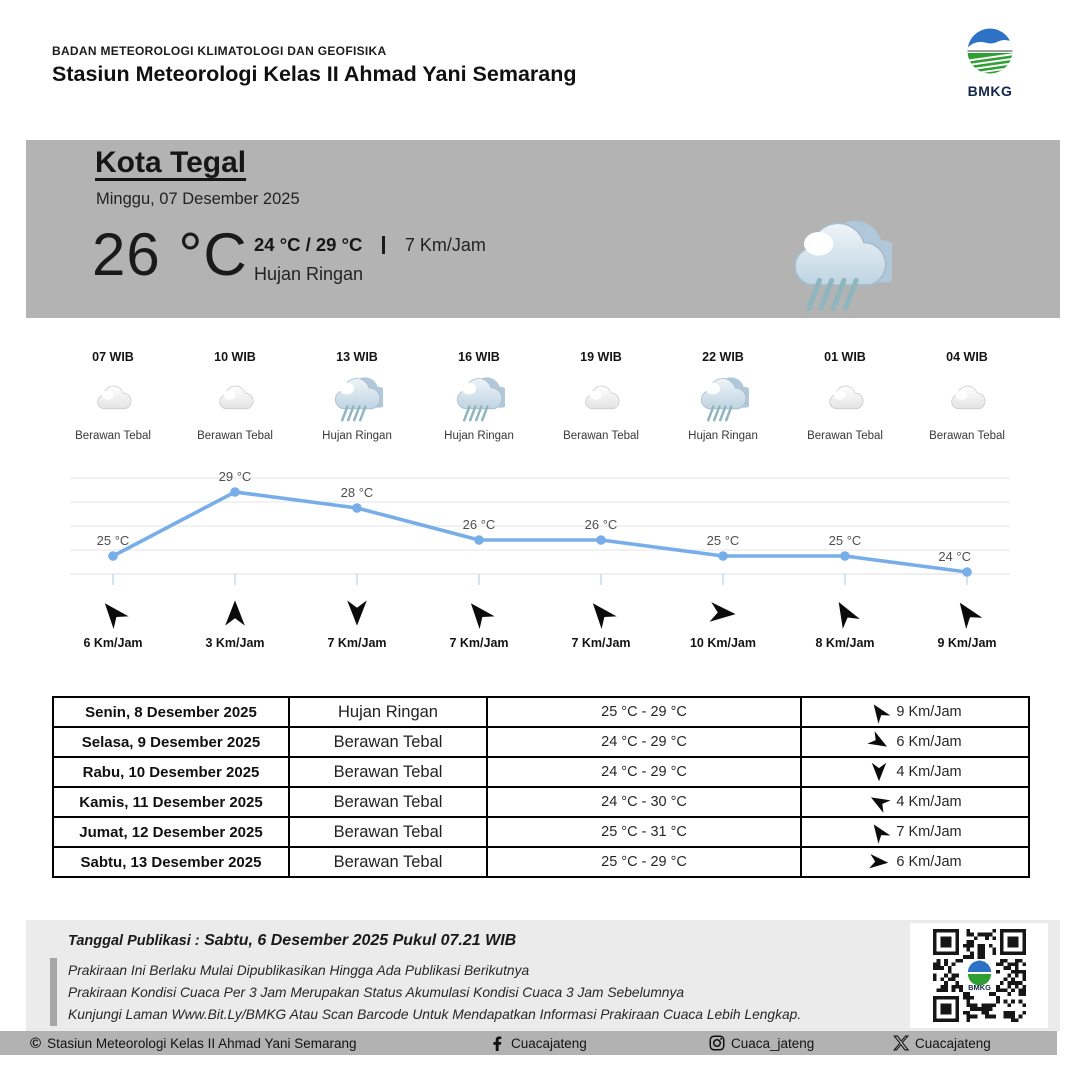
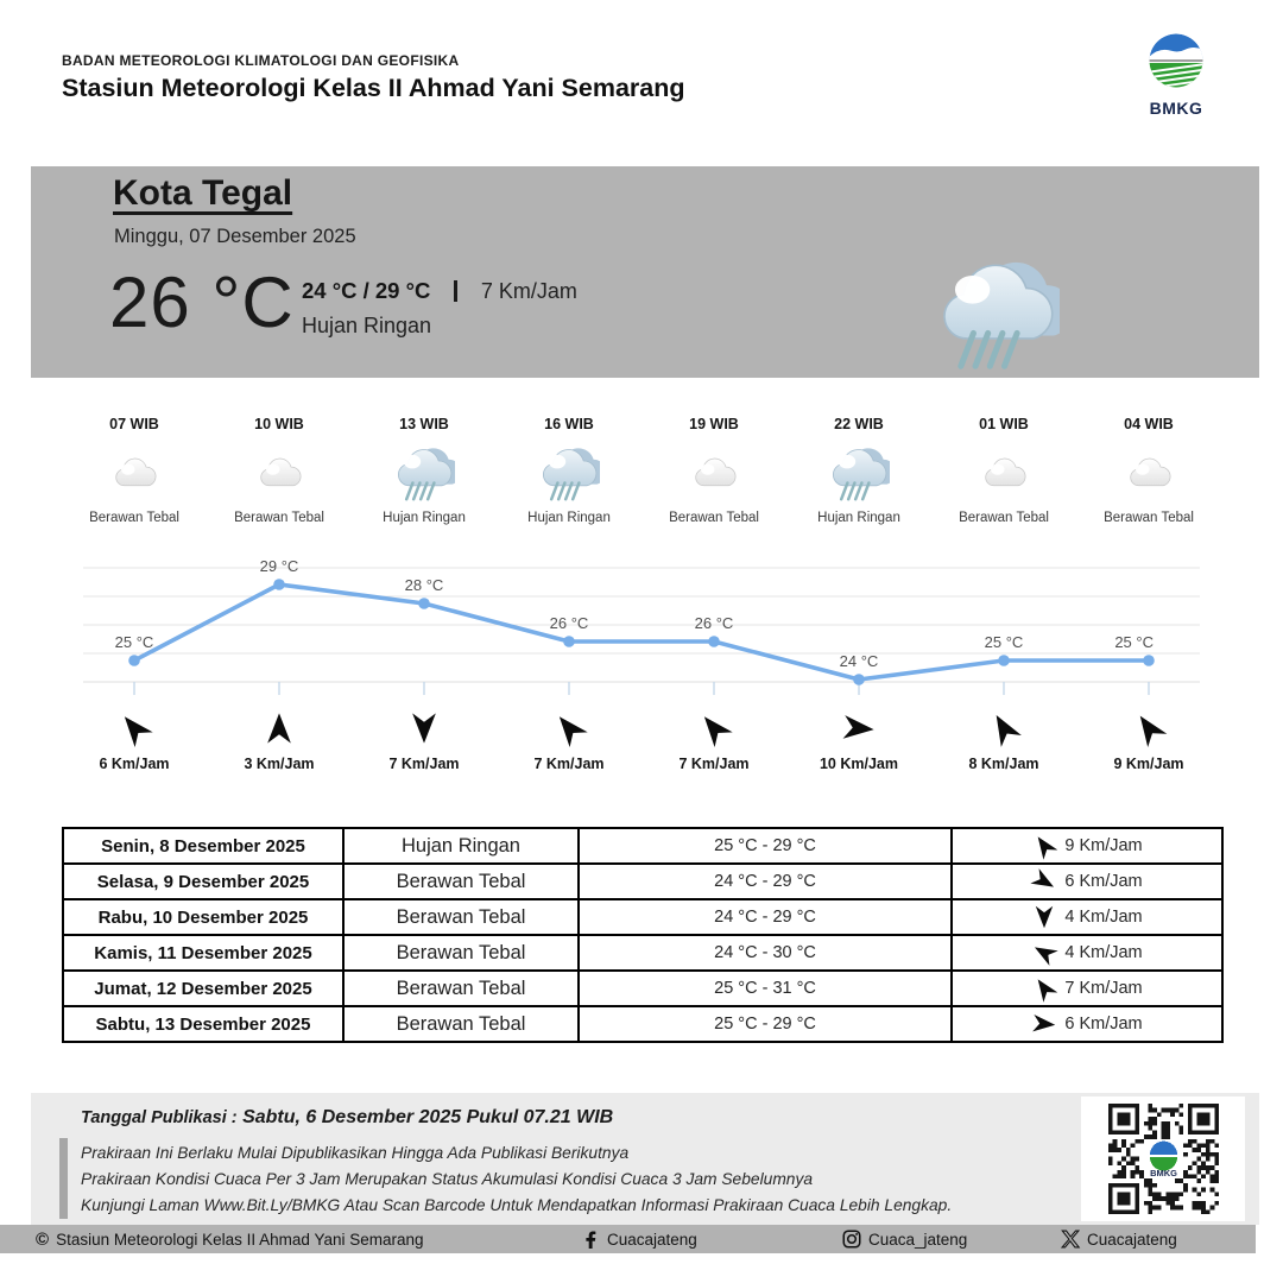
22 WIB: 25 -> 24
04 WIB: 24 -> 25
